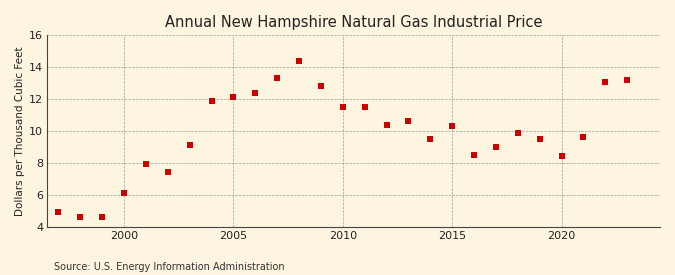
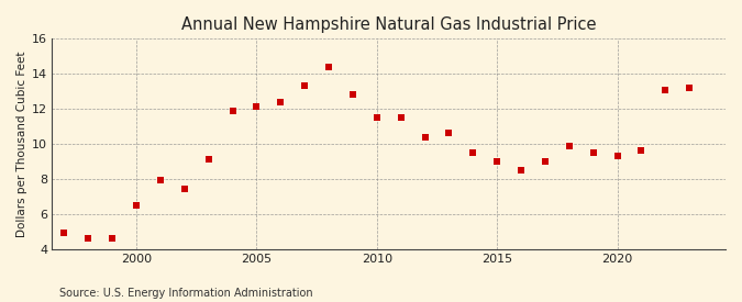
2000: 6.1 -> 6.5
2015: 10.3 -> 9.0
2020: 8.4 -> 9.3
